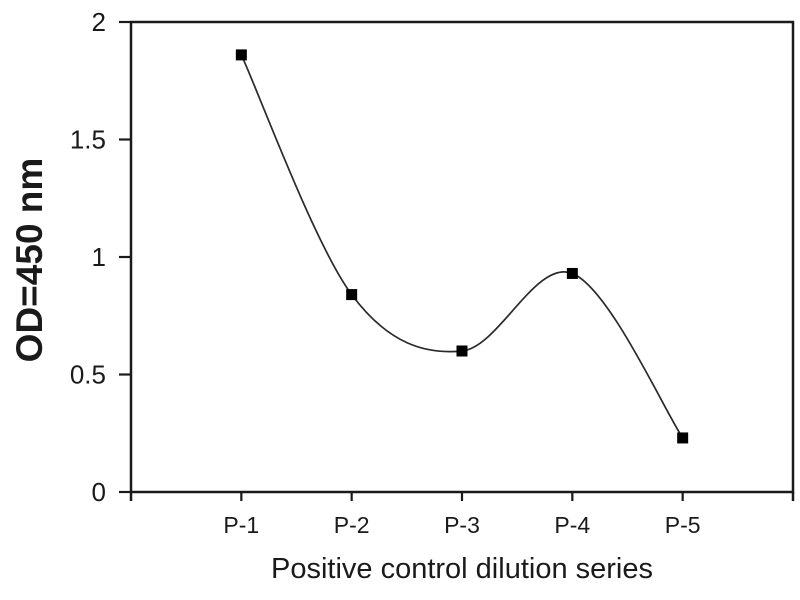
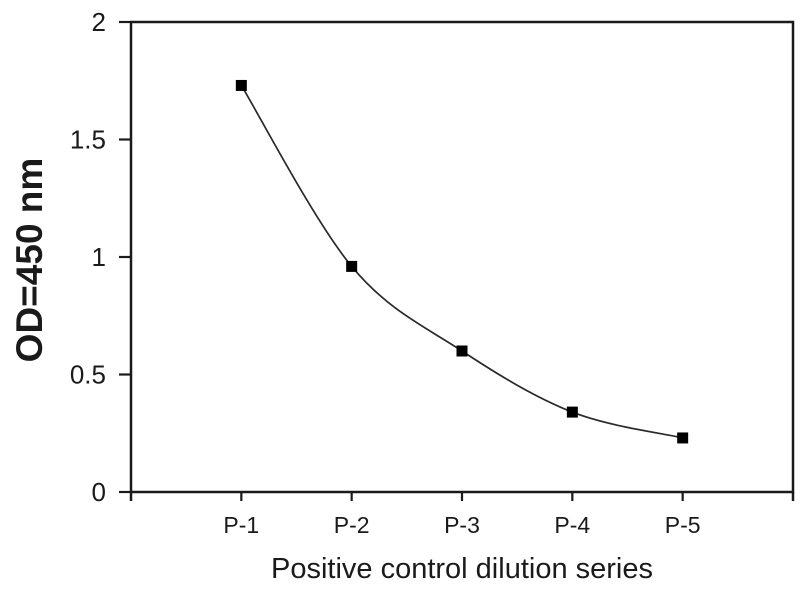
P-1: 1.86 -> 1.73
P-2: 0.84 -> 0.96
P-4: 0.93 -> 0.34
